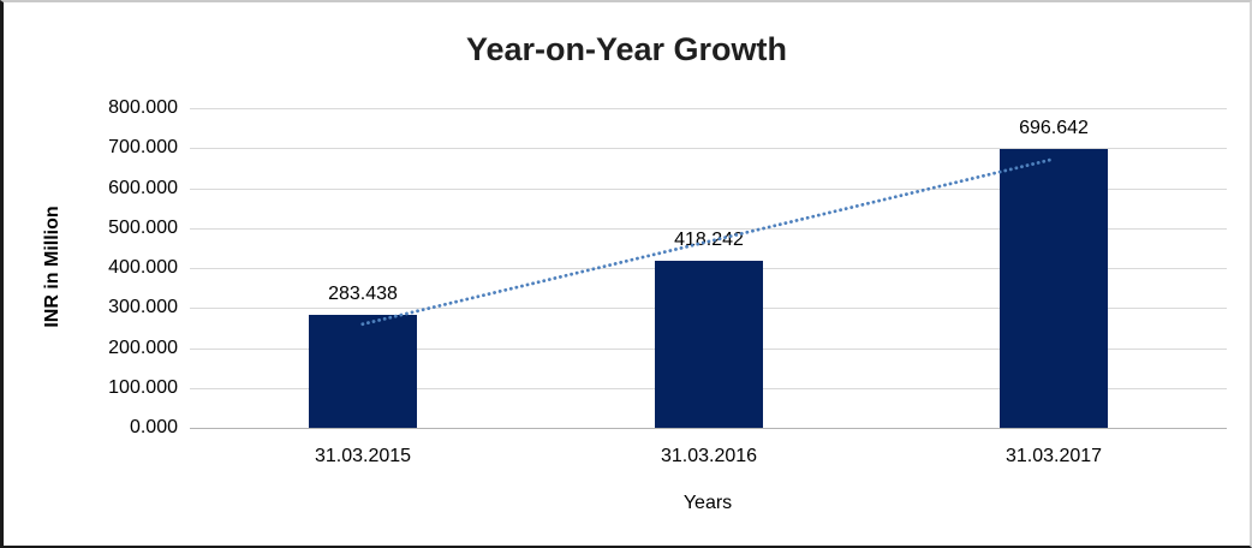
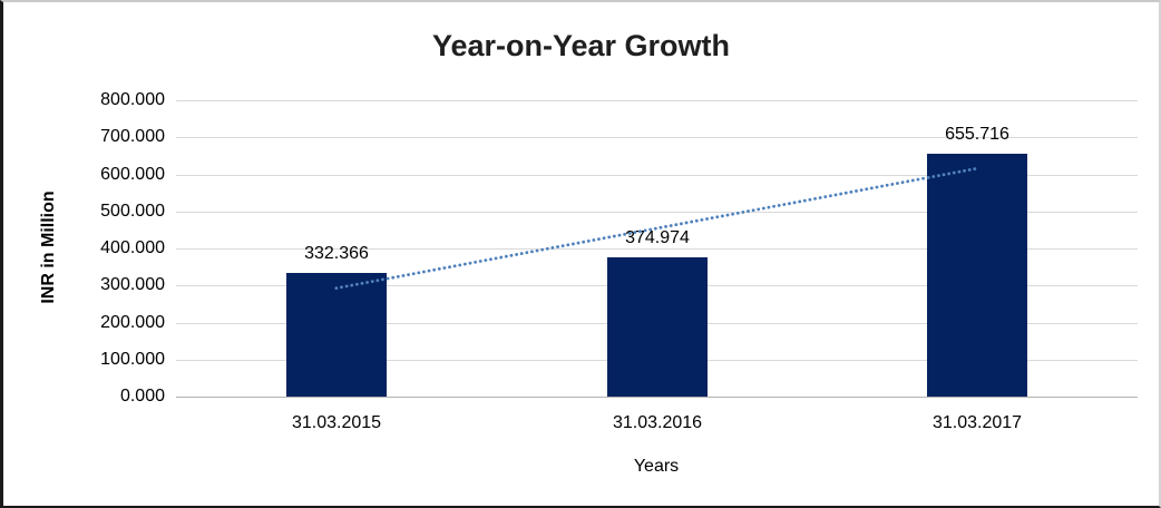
31.03.2015: 283.438 -> 332.366
31.03.2016: 418.242 -> 374.974
31.03.2017: 696.642 -> 655.716
